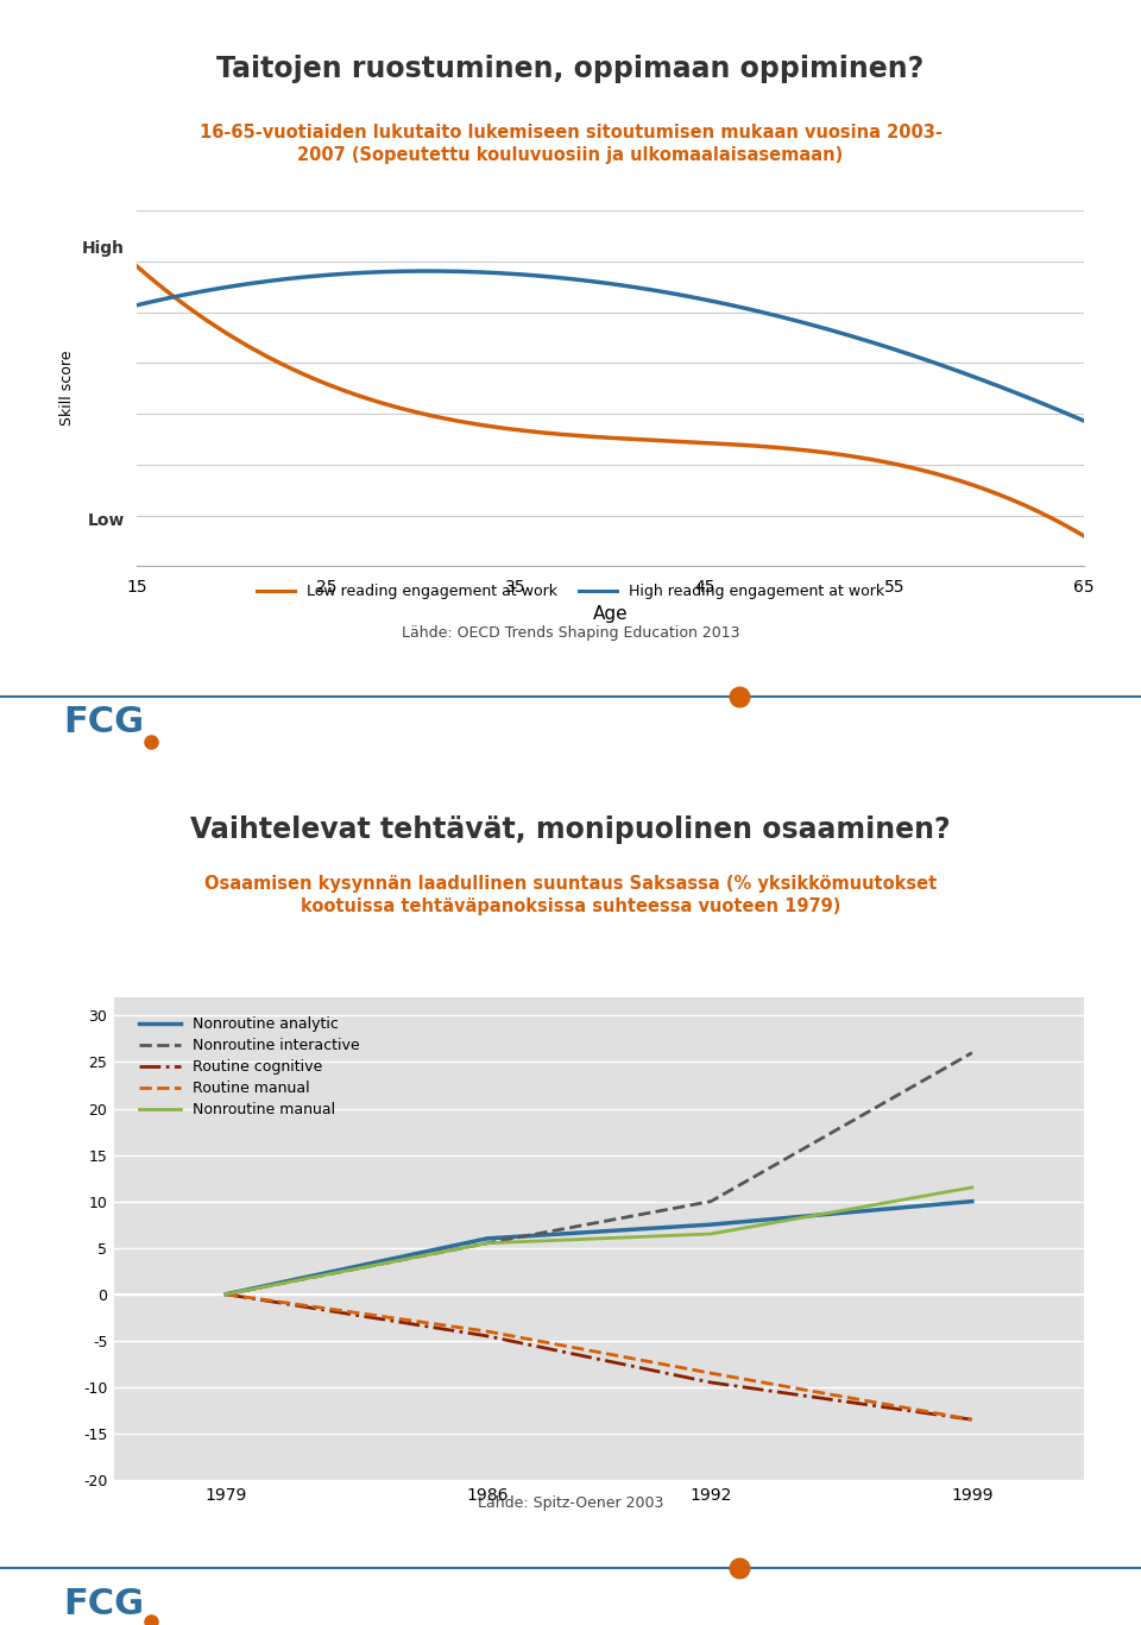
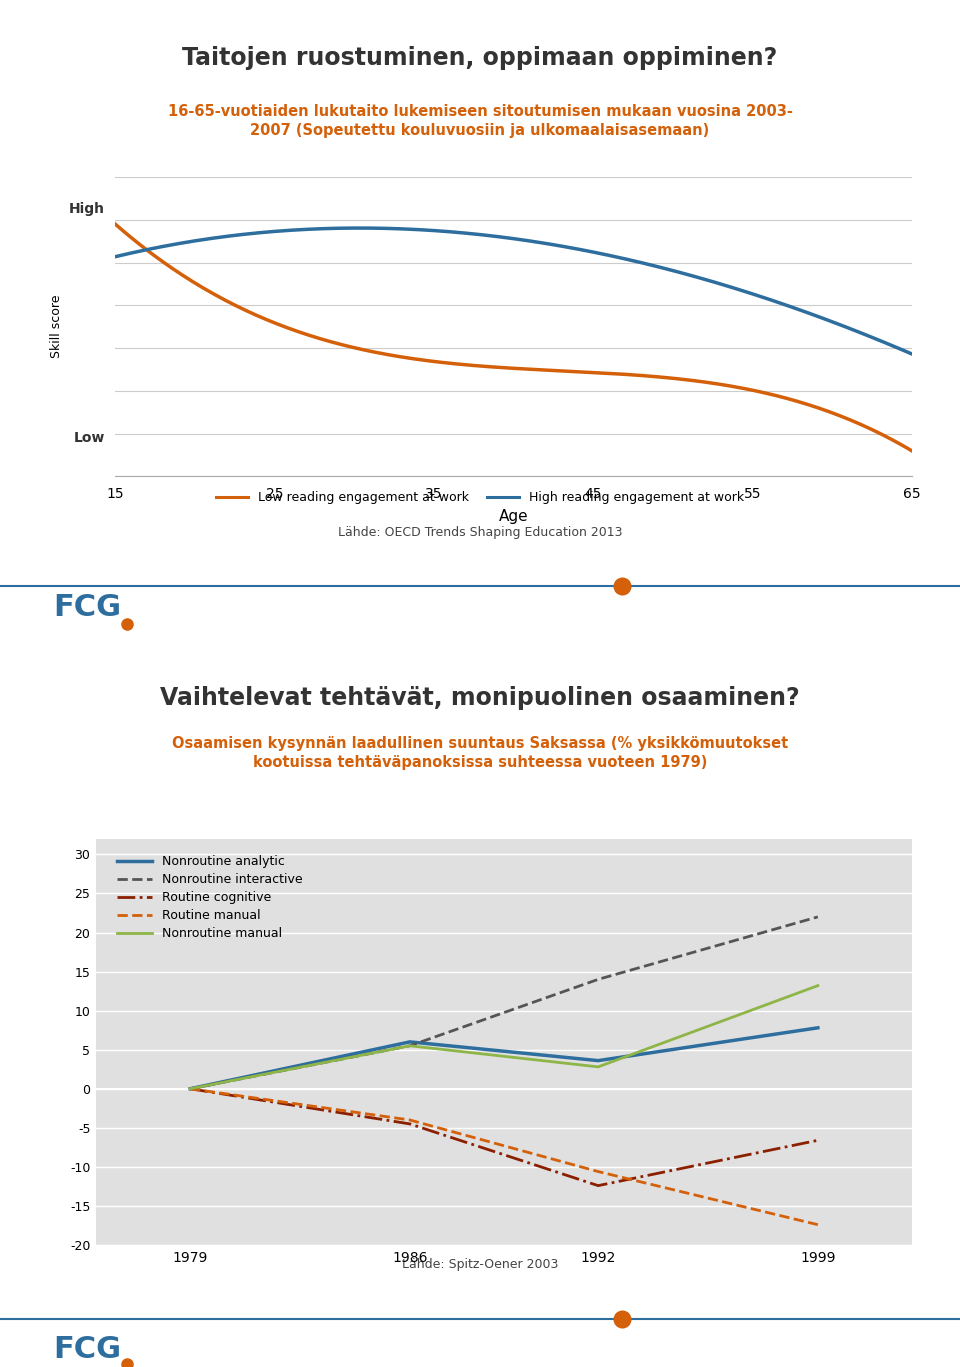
Nonroutine analytic/1992: 7.5 -> 3.6
Nonroutine interactive/1992: 10.0 -> 14.0
Routine cognitive/1992: -9.5 -> -12.4
Routine manual/1992: -8.5 -> -10.6
Nonroutine manual/1992: 6.5 -> 2.8
Nonroutine analytic/1999: 10.0 -> 7.8
Nonroutine interactive/1999: 26.0 -> 22.0
Routine cognitive/1999: -13.5 -> -6.6
Routine manual/1999: -13.5 -> -17.4
Nonroutine manual/1999: 11.5 -> 13.2
